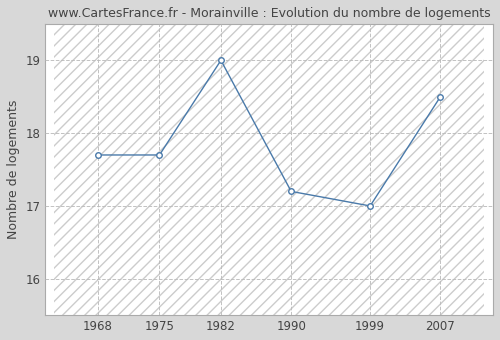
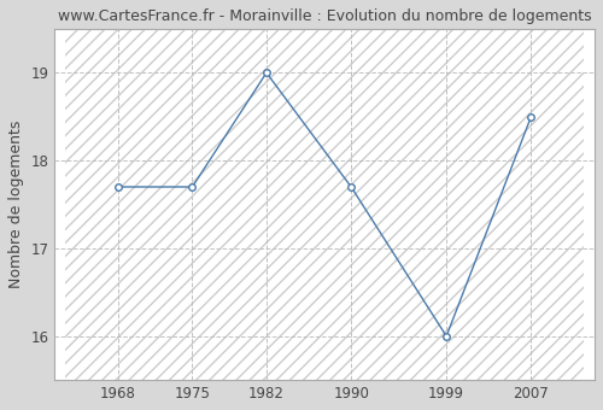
1990: 17.2 -> 17.7
1999: 17.0 -> 16.0
